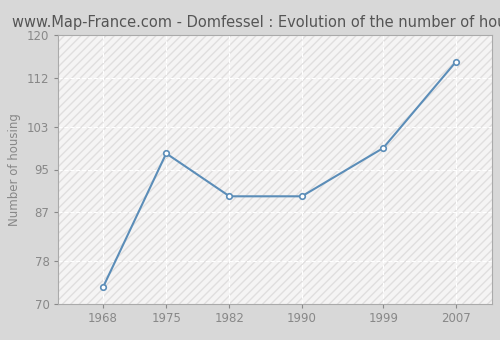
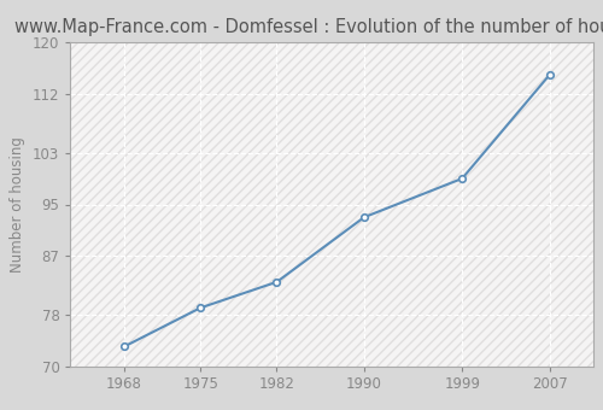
1975: 98 -> 79
1982: 90 -> 83
1990: 90 -> 93
